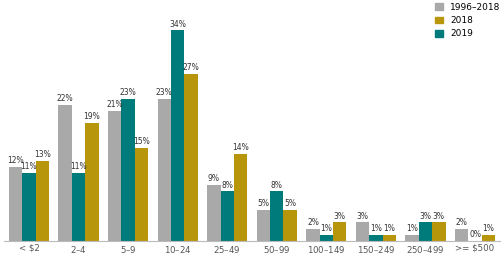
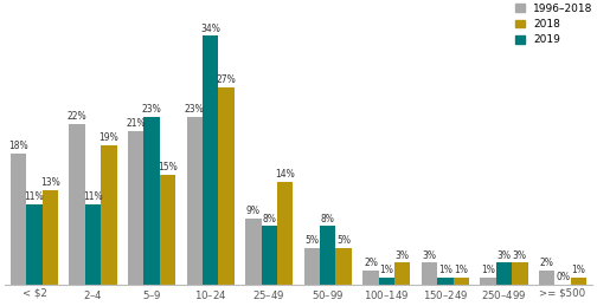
1996–2018/< $2: 12% -> 18%
